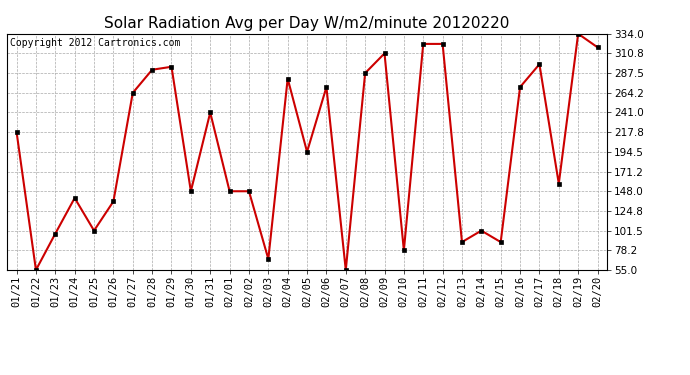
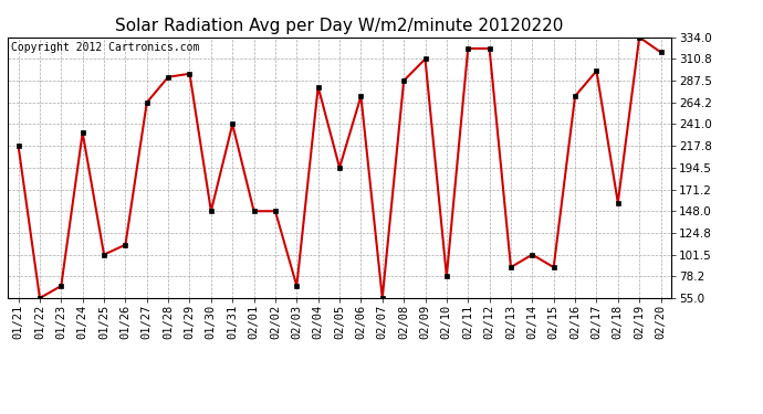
01/23: 98 -> 68
01/24: 140 -> 232
01/26: 136 -> 112
